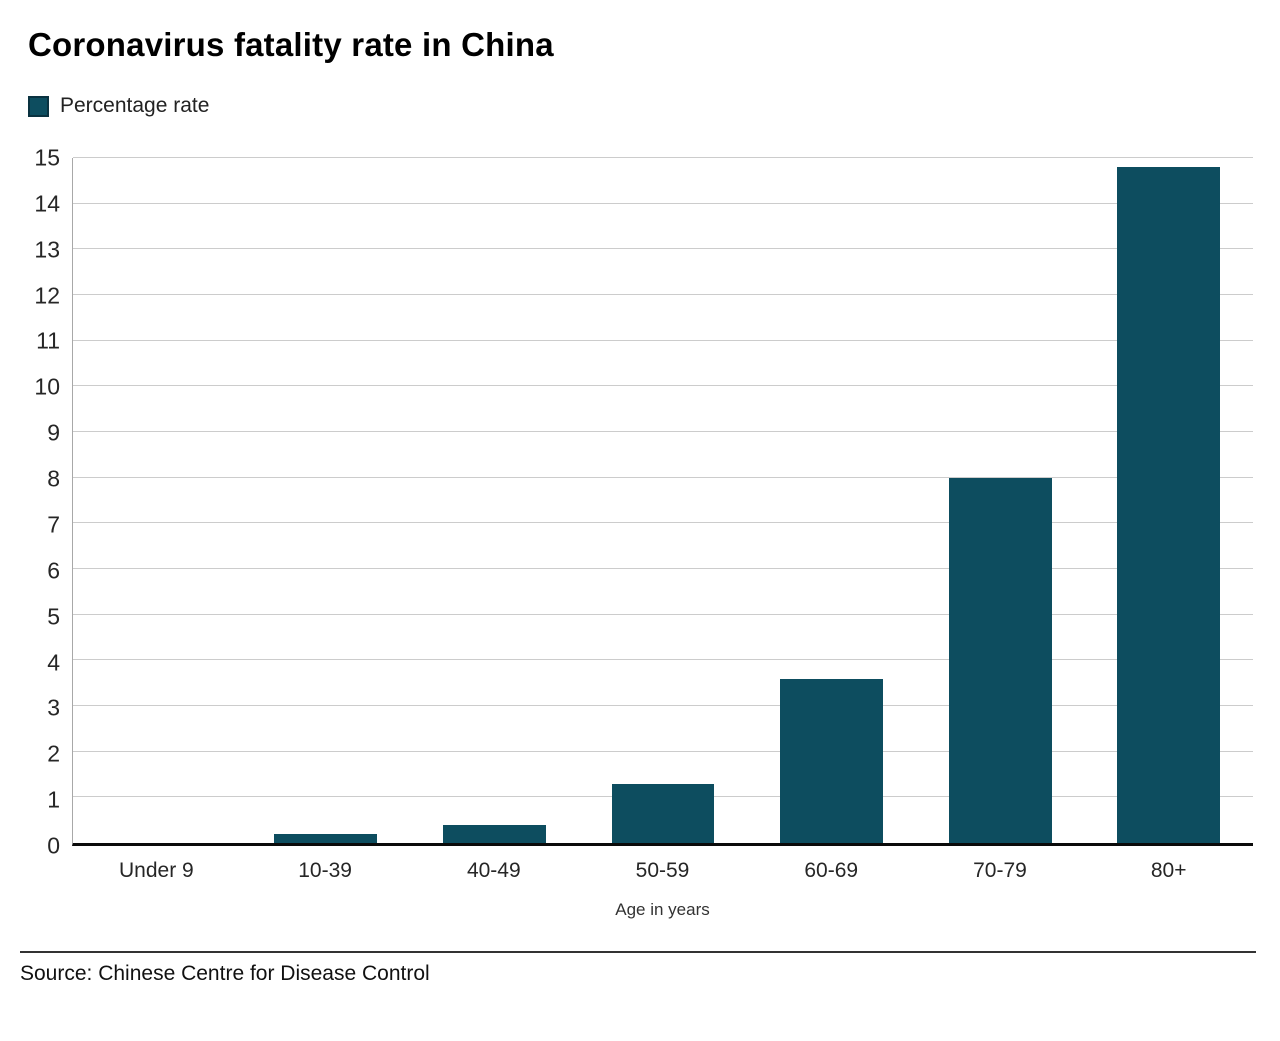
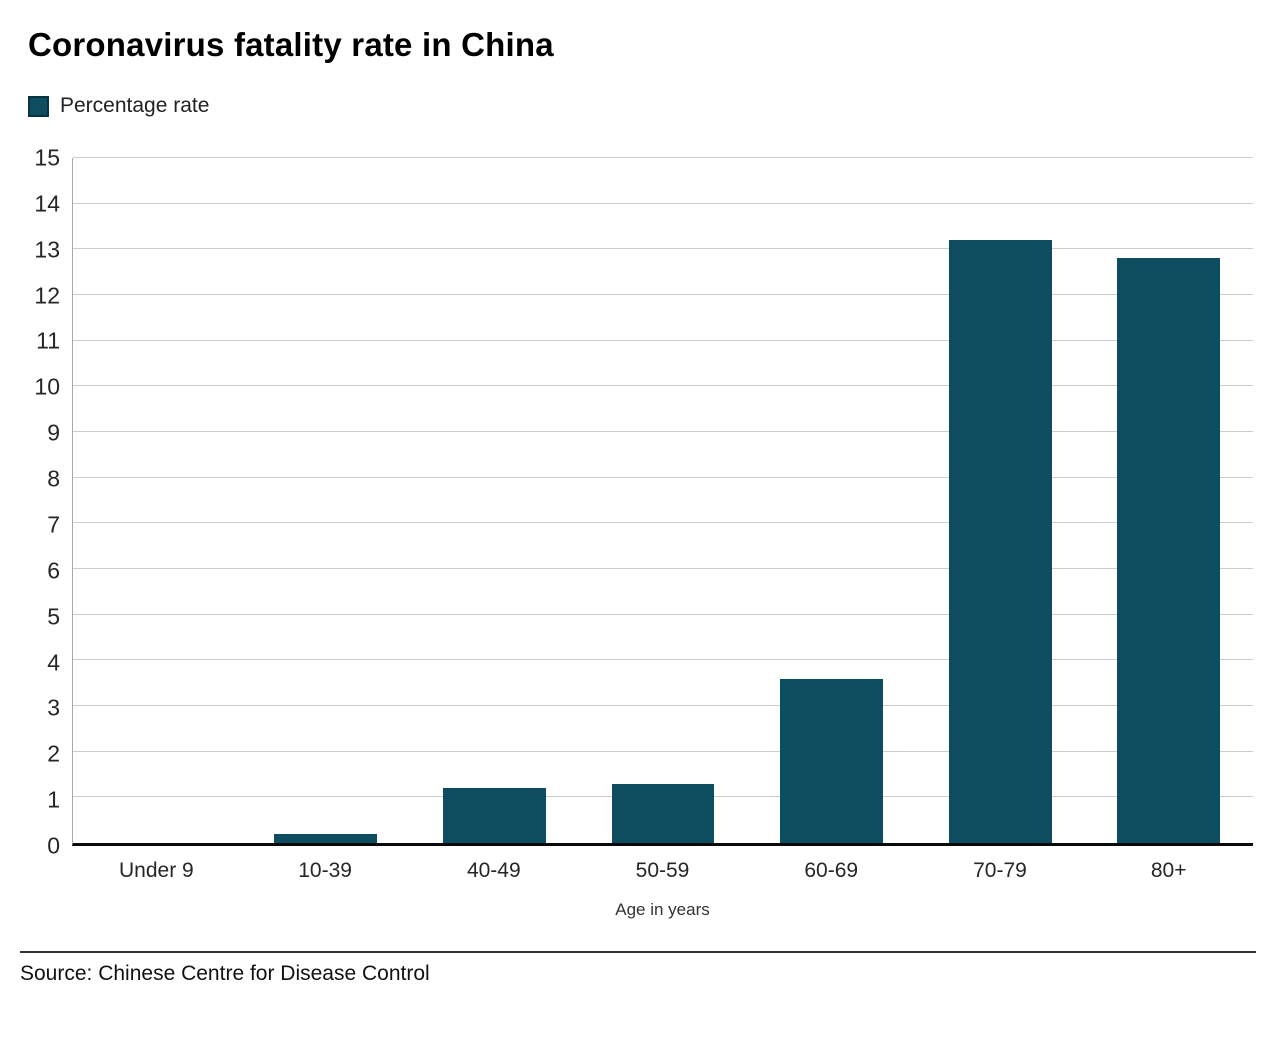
40-49: 0.4 -> 1.2
70-79: 8.0 -> 13.2
80+: 14.8 -> 12.8
